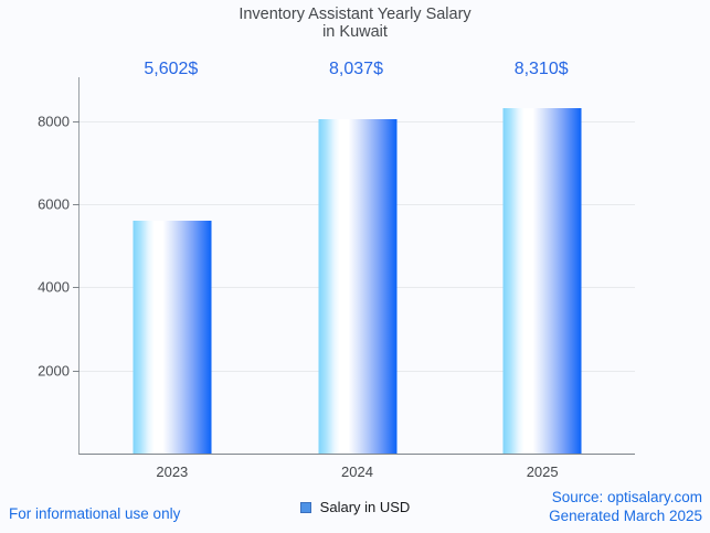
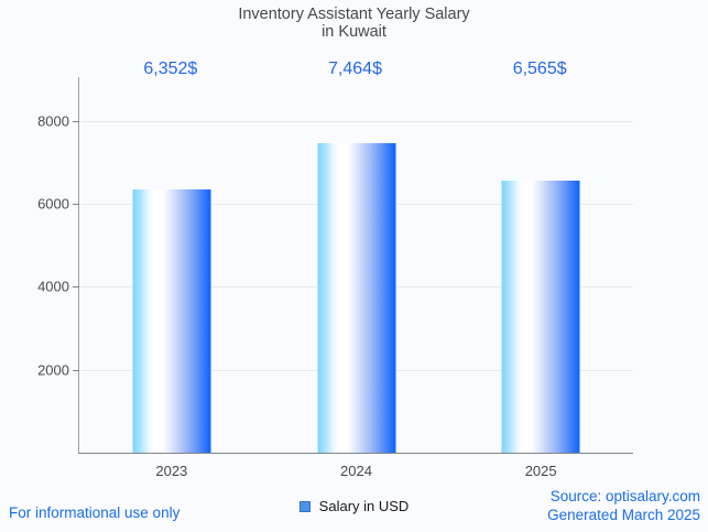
2023: 5,602 -> 6,352
2024: 8,037 -> 7,464
2025: 8,310 -> 6,565
